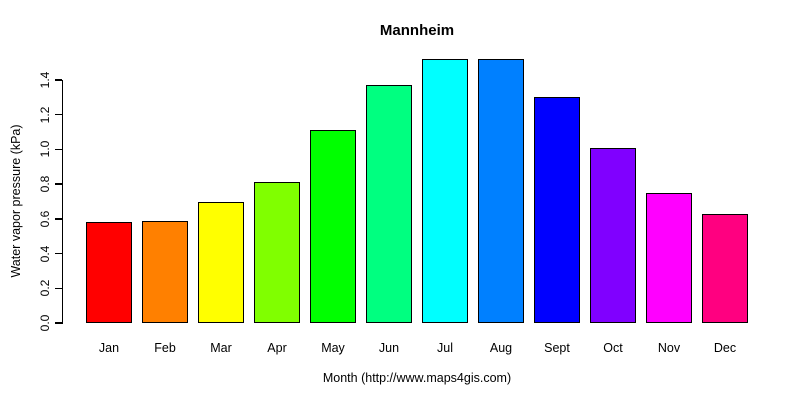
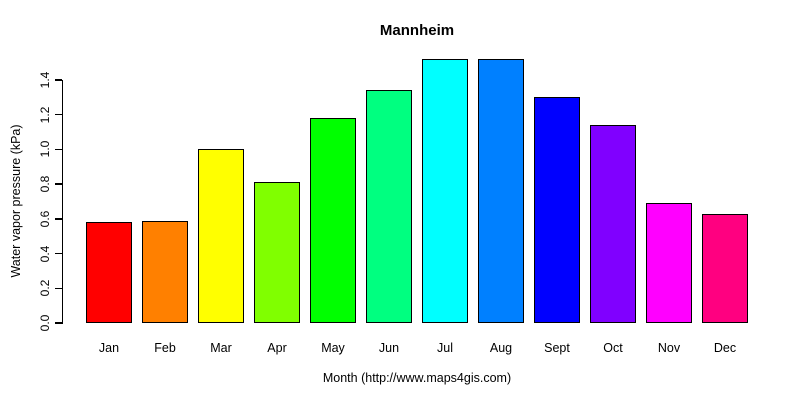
Mar: 0.70 -> 1.00
May: 1.11 -> 1.18
Jun: 1.37 -> 1.34
Oct: 1.01 -> 1.14
Nov: 0.75 -> 0.69
